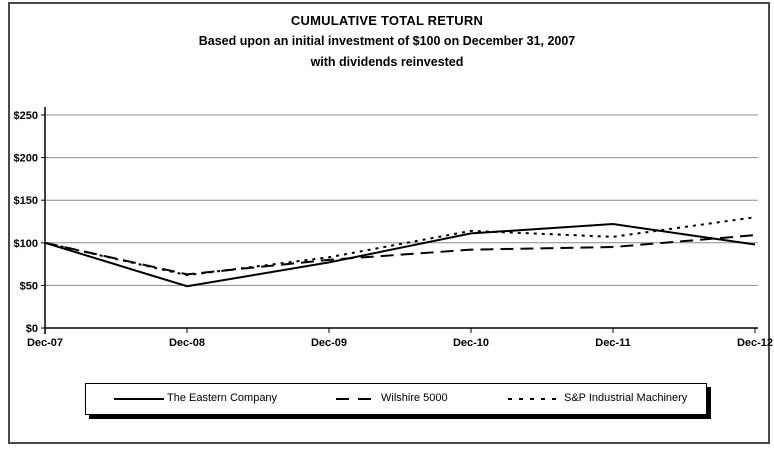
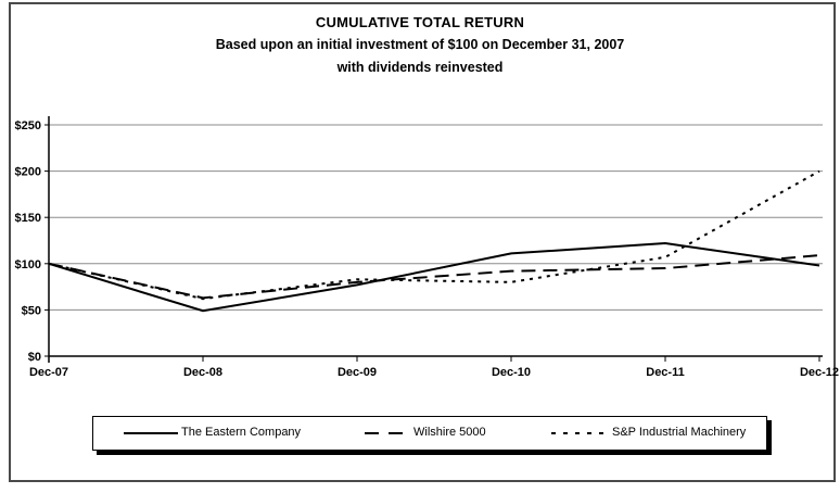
S&P Industrial Machinery/Dec-10: $110 -> $80
S&P Industrial Machinery/Dec-12: $130 -> $200
